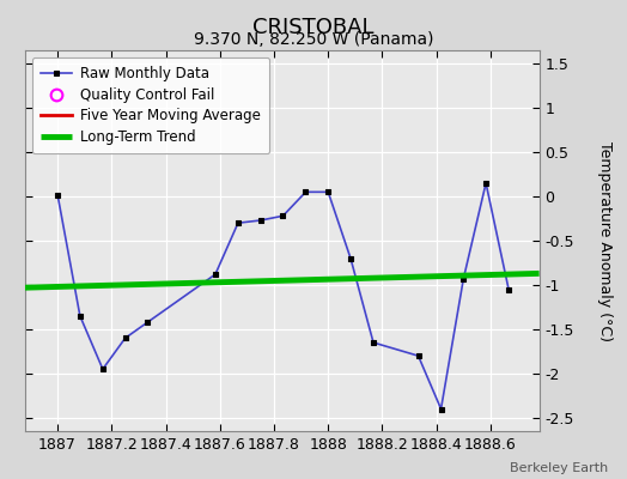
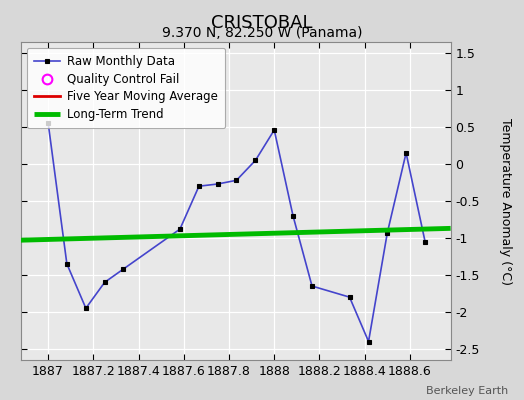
1887: 0.02 -> 0.56
1888: 0.05 -> 0.46
